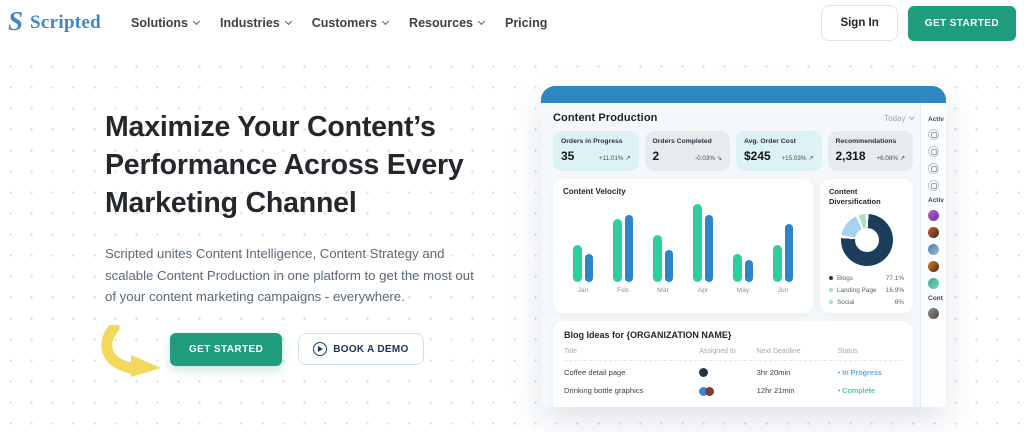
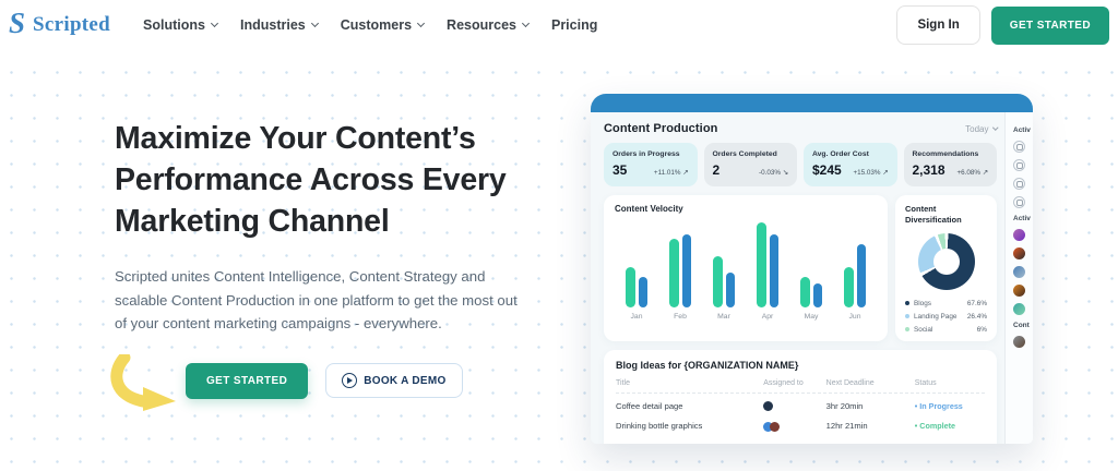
Content Diversification/Blogs: 77.1% -> 67.6%
Content Diversification/Landing Page: 16.9% -> 26.4%
